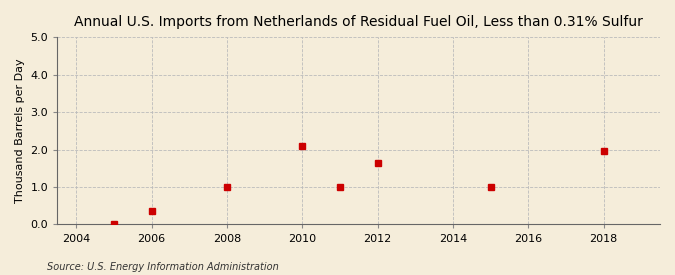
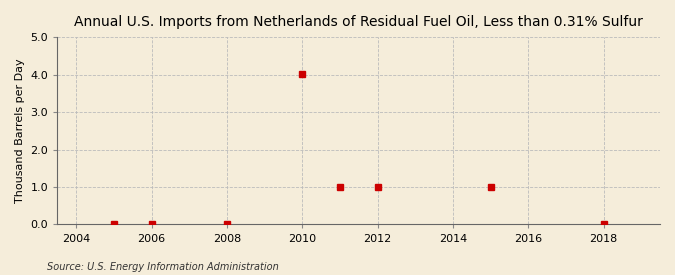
2006: 0.35 -> 0.02
2008: 1.00 -> 0.02
2010: 2.10 -> 4.02
2012: 1.65 -> 1.00
2018: 1.95 -> 0.02
